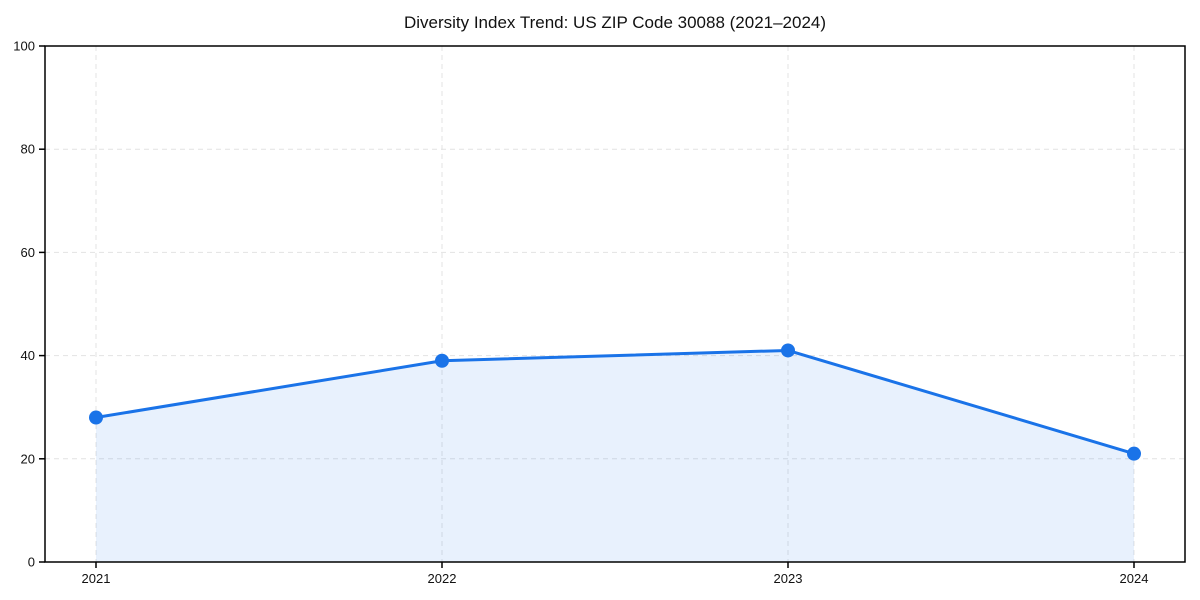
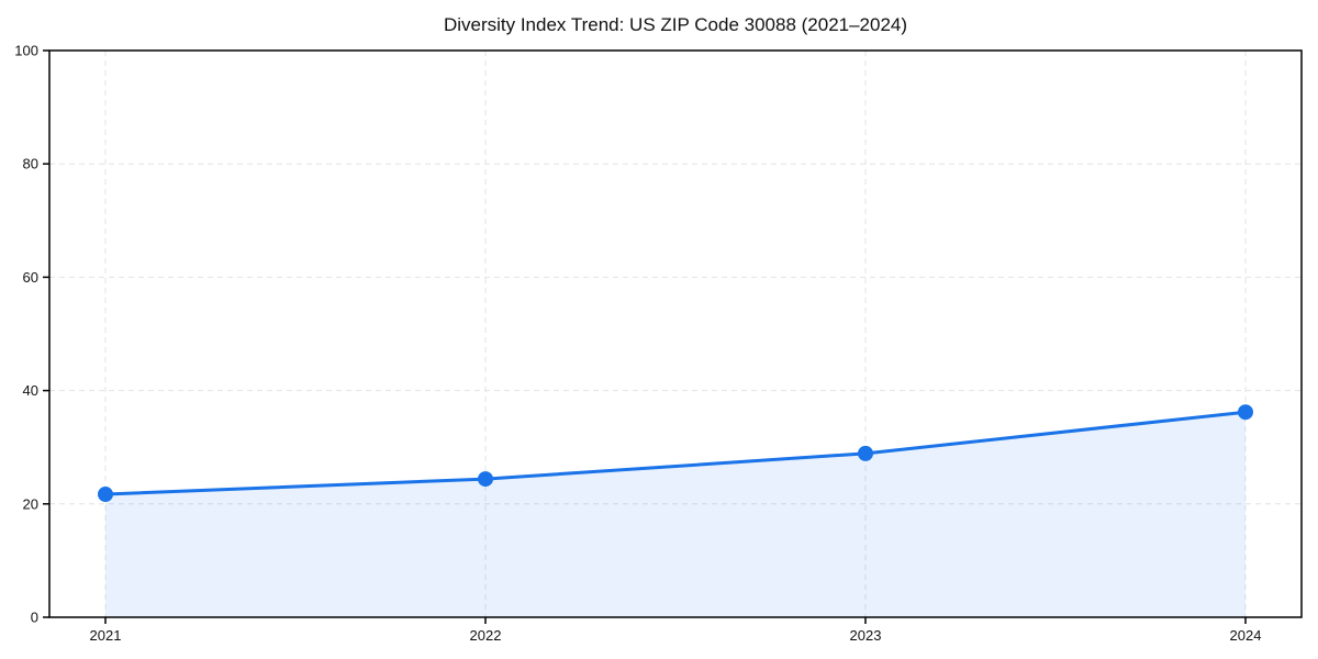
2021: 28 -> 22
2022: 39 -> 24
2023: 41 -> 29
2024: 21 -> 36
